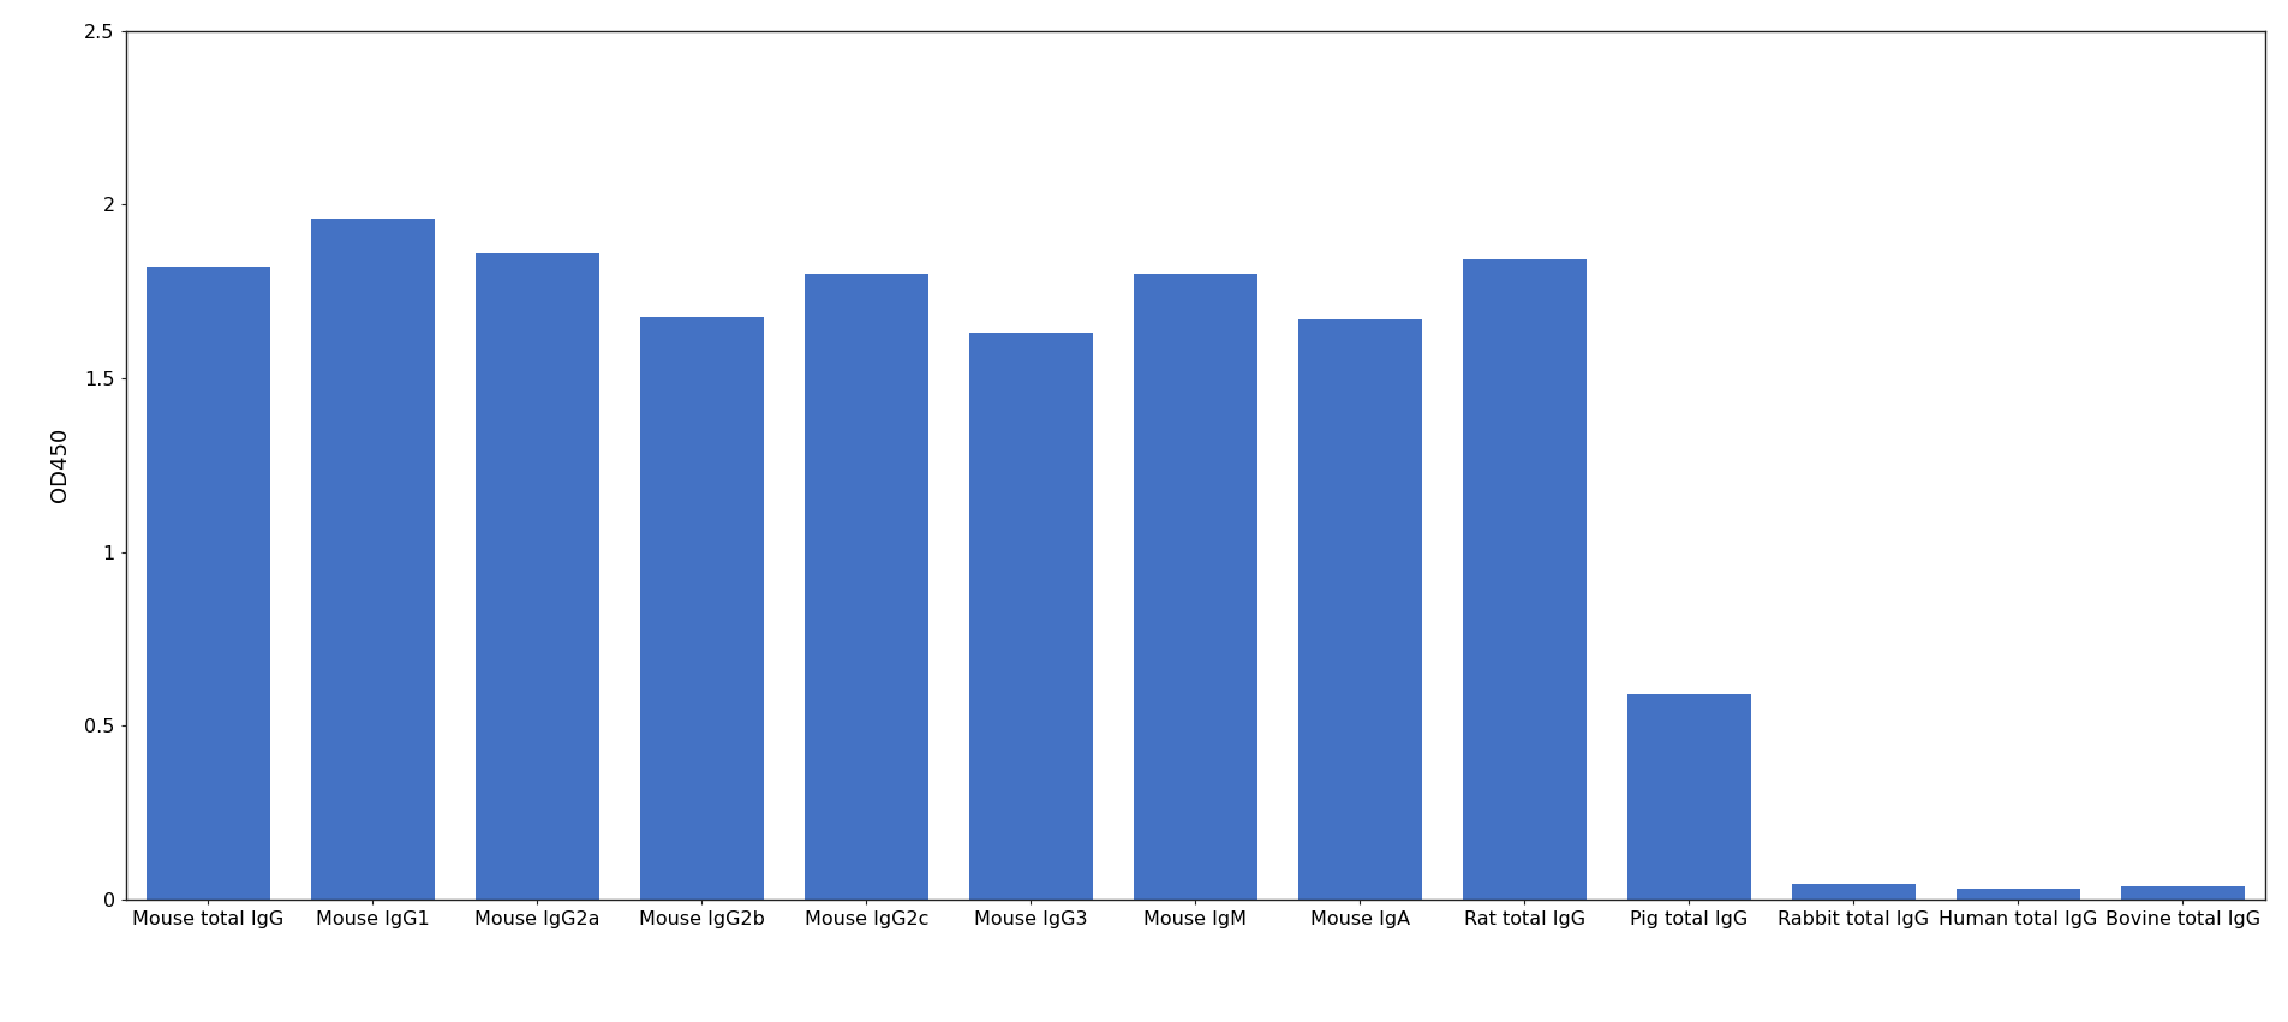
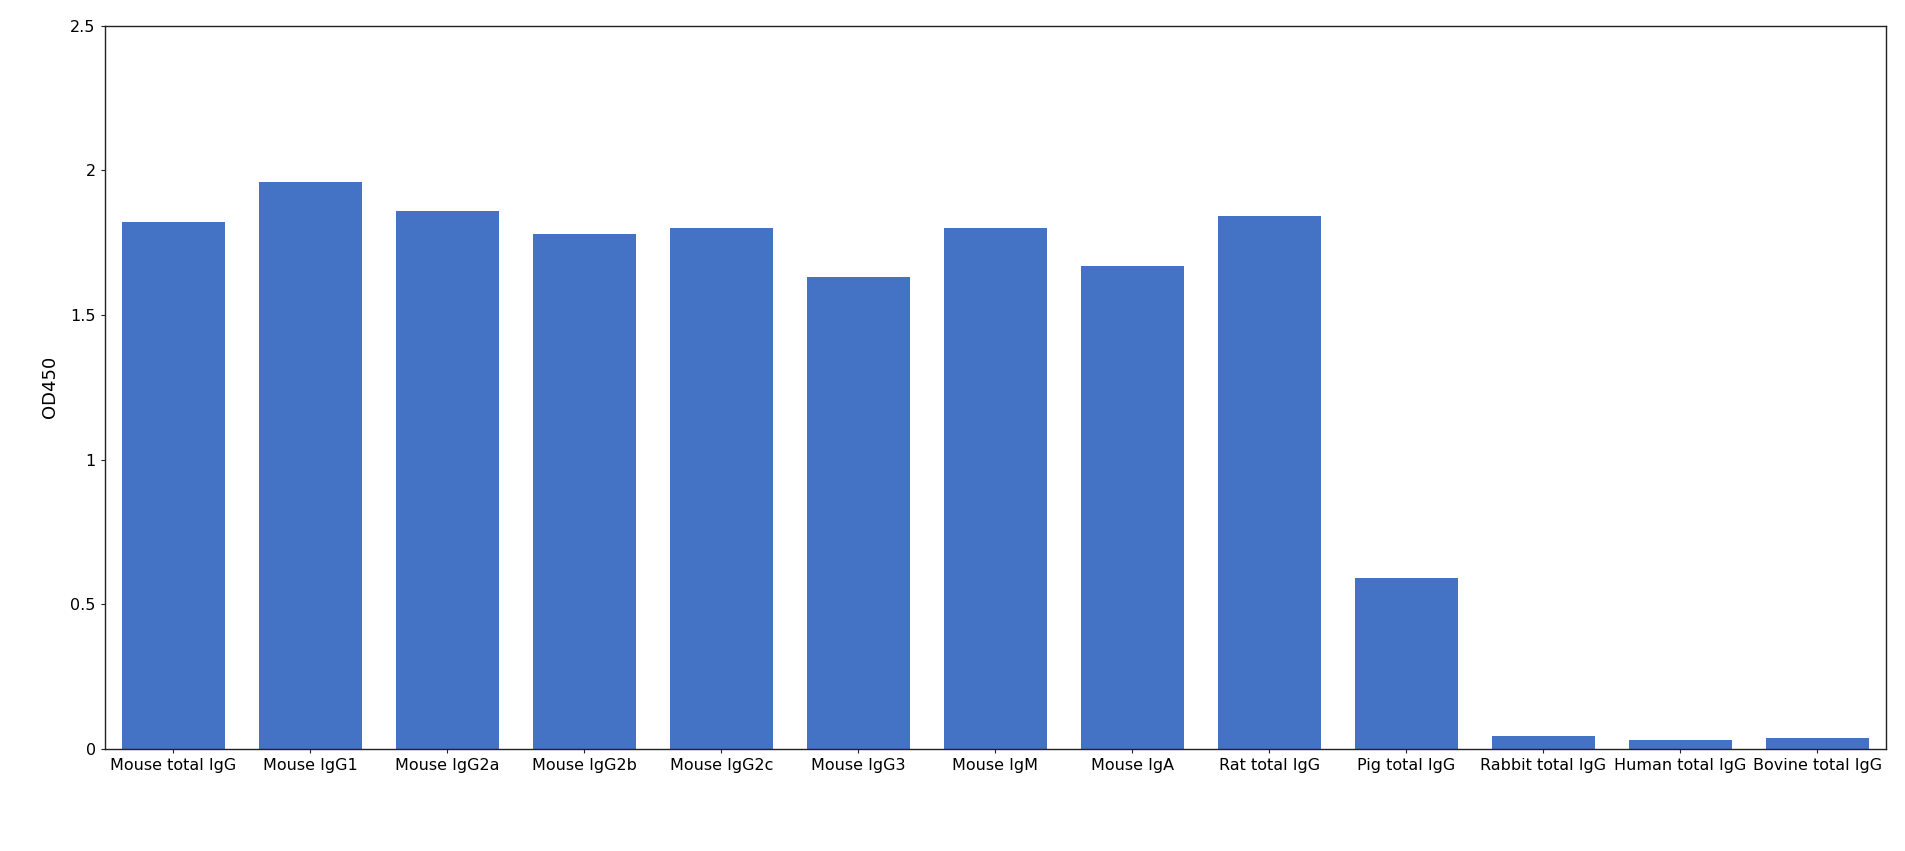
Mouse IgG2b: 1.675 -> 1.780
